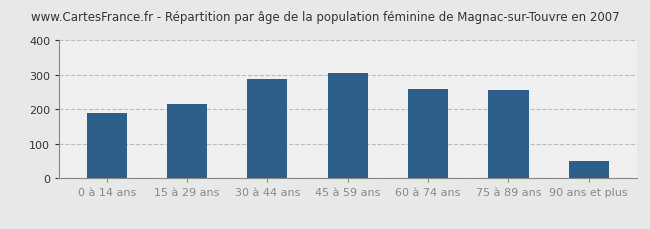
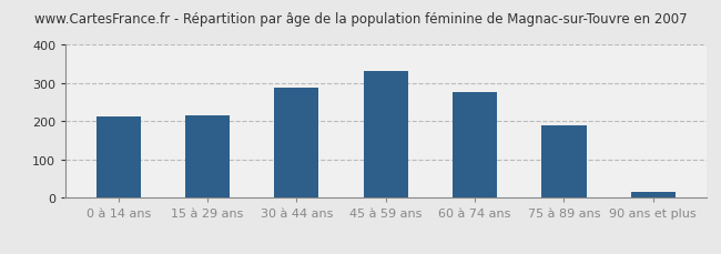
0 à 14 ans: 190 -> 212
45 à 59 ans: 305 -> 333
60 à 74 ans: 260 -> 276
75 à 89 ans: 255 -> 189
90 ans et plus: 50 -> 16
